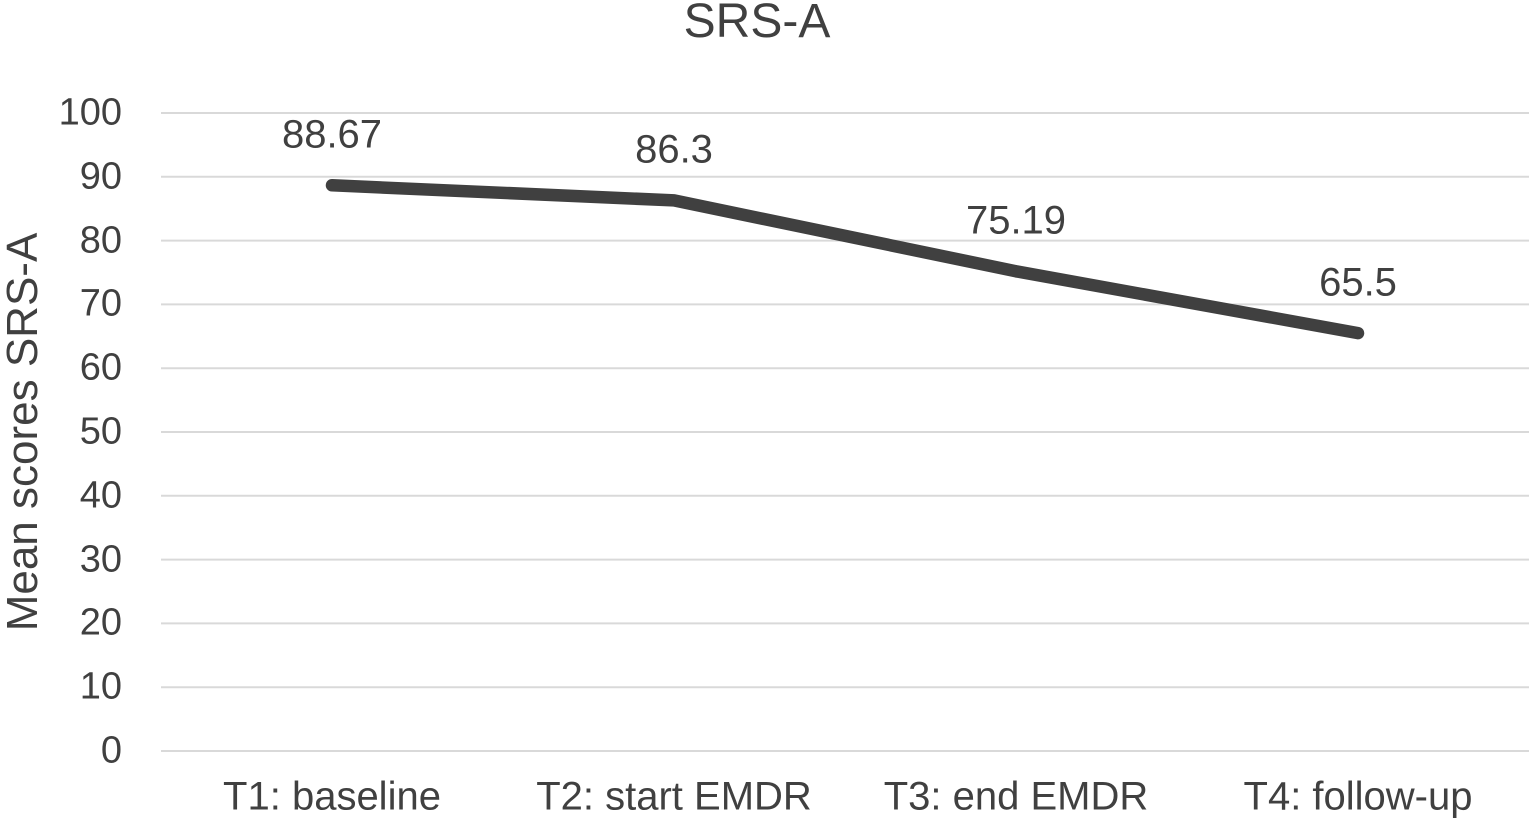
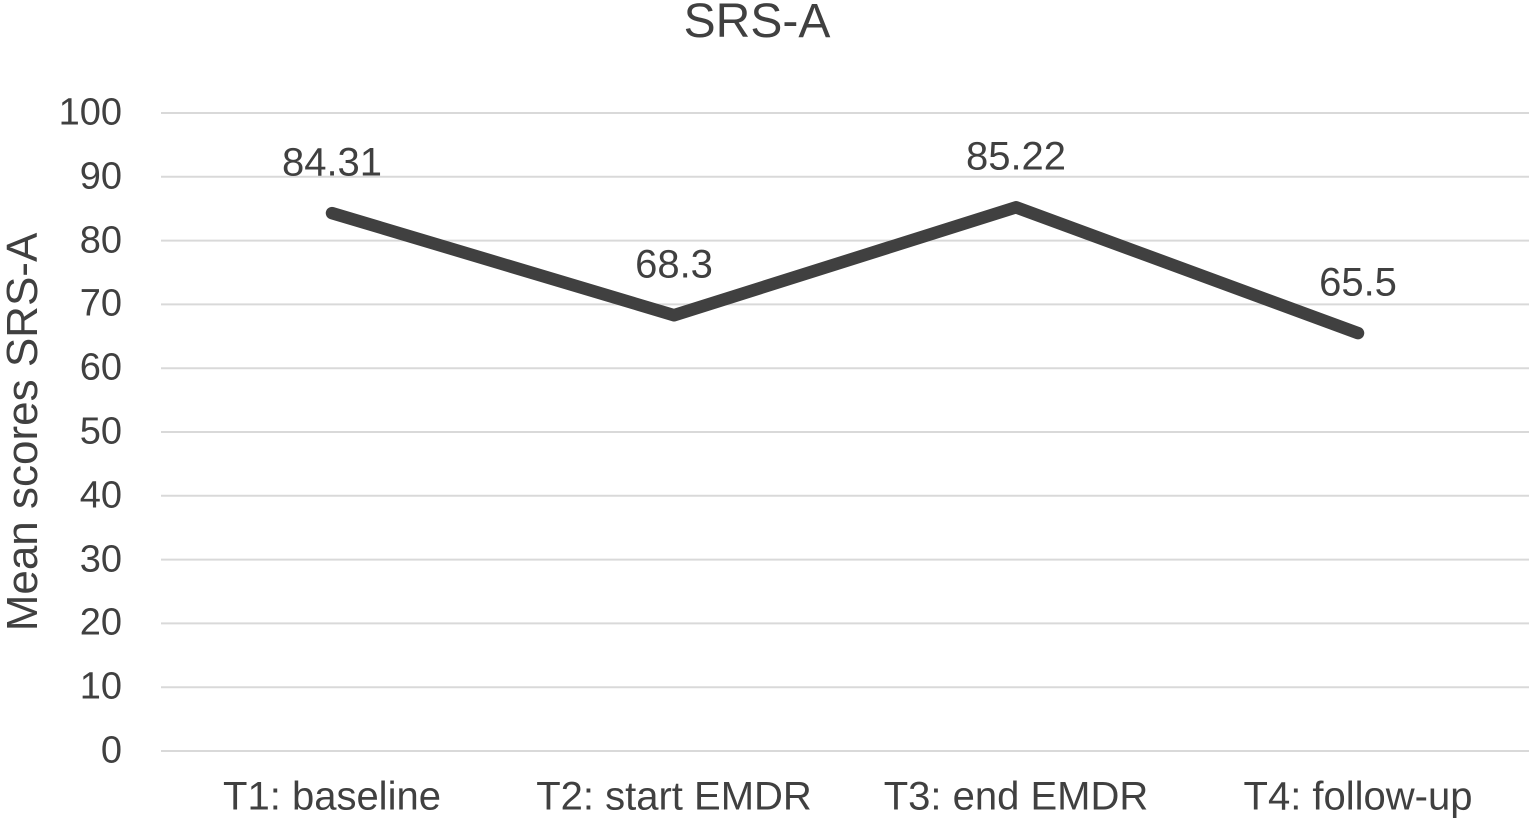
T1: baseline: 88.67 -> 84.31
T2: start EMDR: 86.3 -> 68.3
T3: end EMDR: 75.19 -> 85.22
